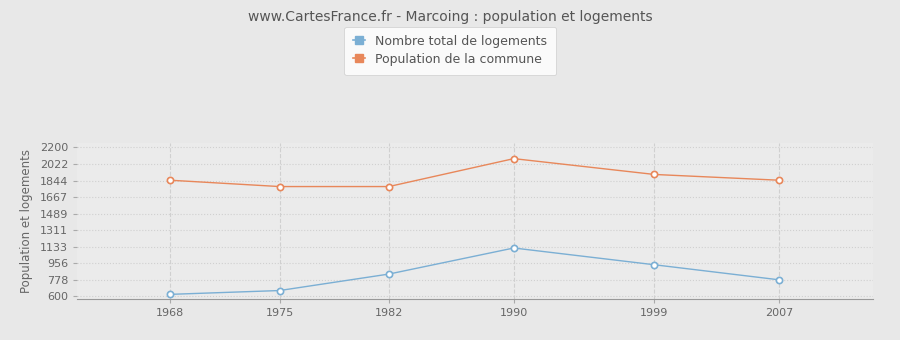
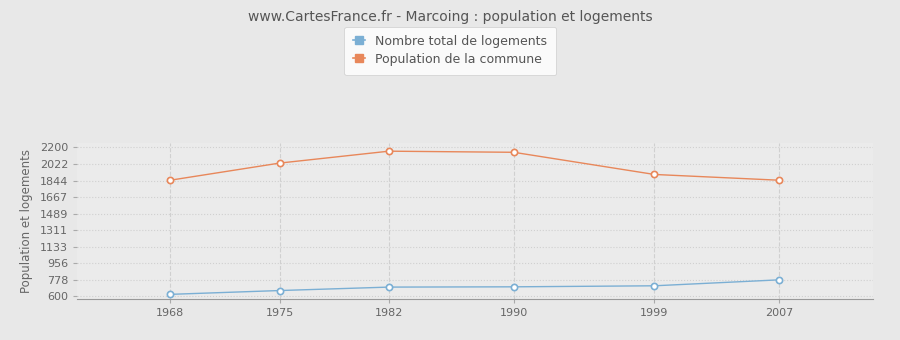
Population de la commune/1975: 1780 -> 2030
Nombre total de logements/1982: 840 -> 700
Population de la commune/1982: 1780 -> 2160
Nombre total de logements/1990: 1120 -> 700
Population de la commune/1990: 2080 -> 2150
Nombre total de logements/1999: 940 -> 710
